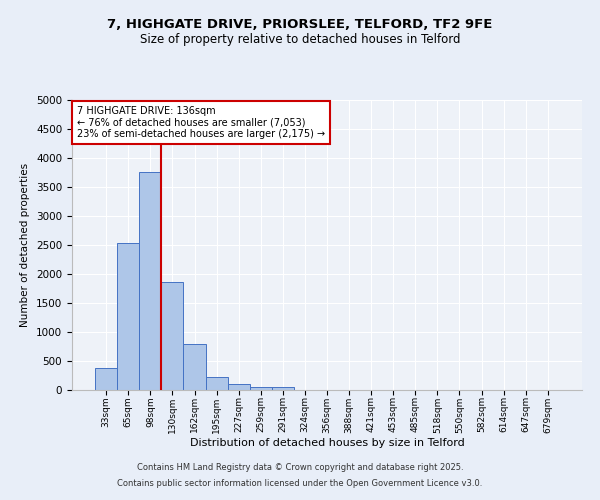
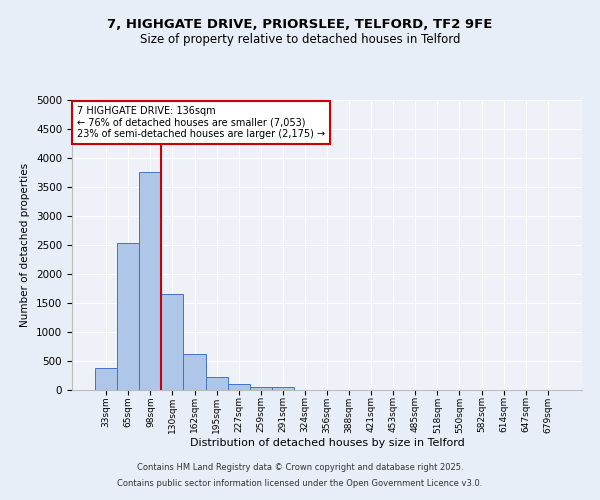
130sqm: 1860 -> 1660
162sqm: 800 -> 620
